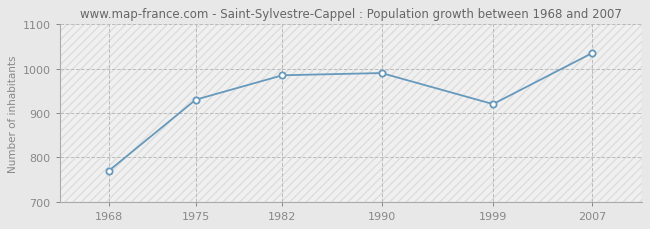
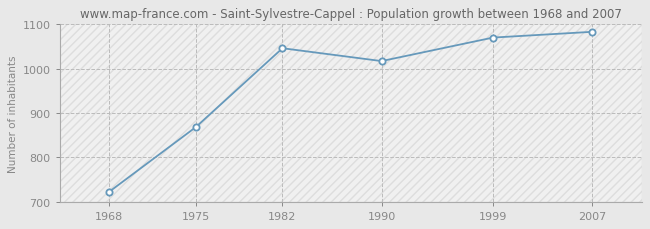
1968: 770 -> 722
1975: 930 -> 868
1982: 985 -> 1046
1990: 990 -> 1017
1999: 920 -> 1070
2007: 1035 -> 1083
